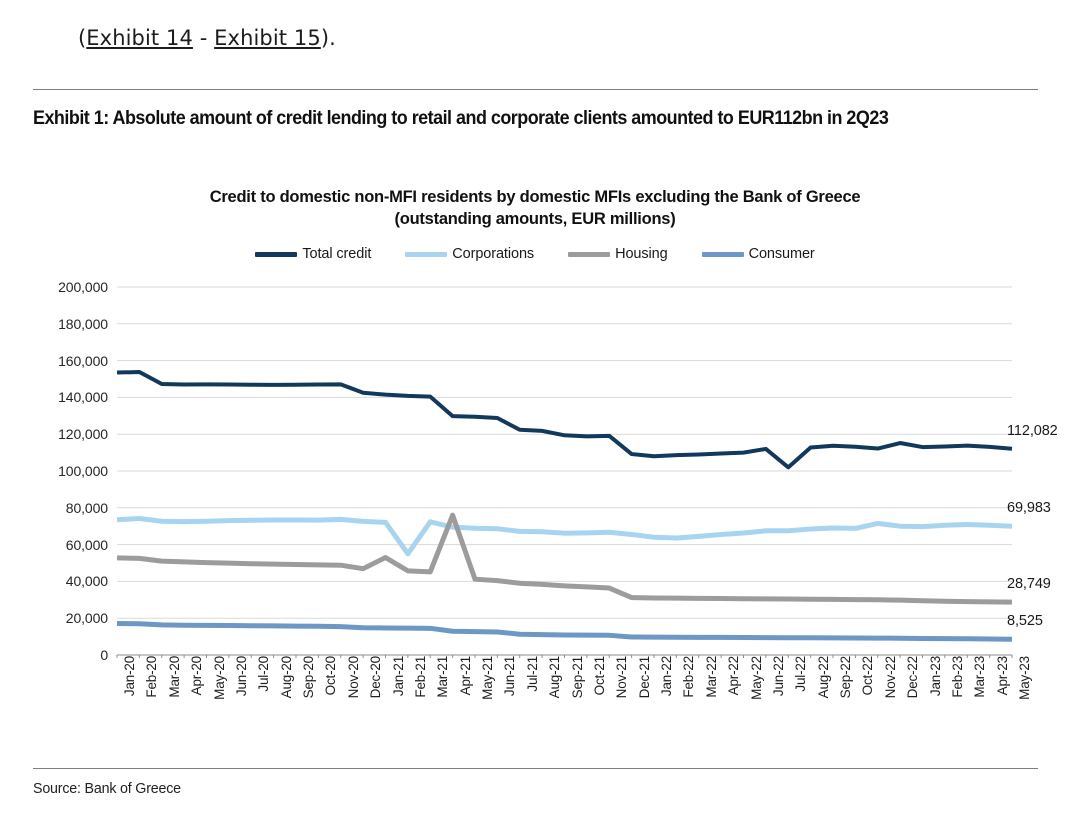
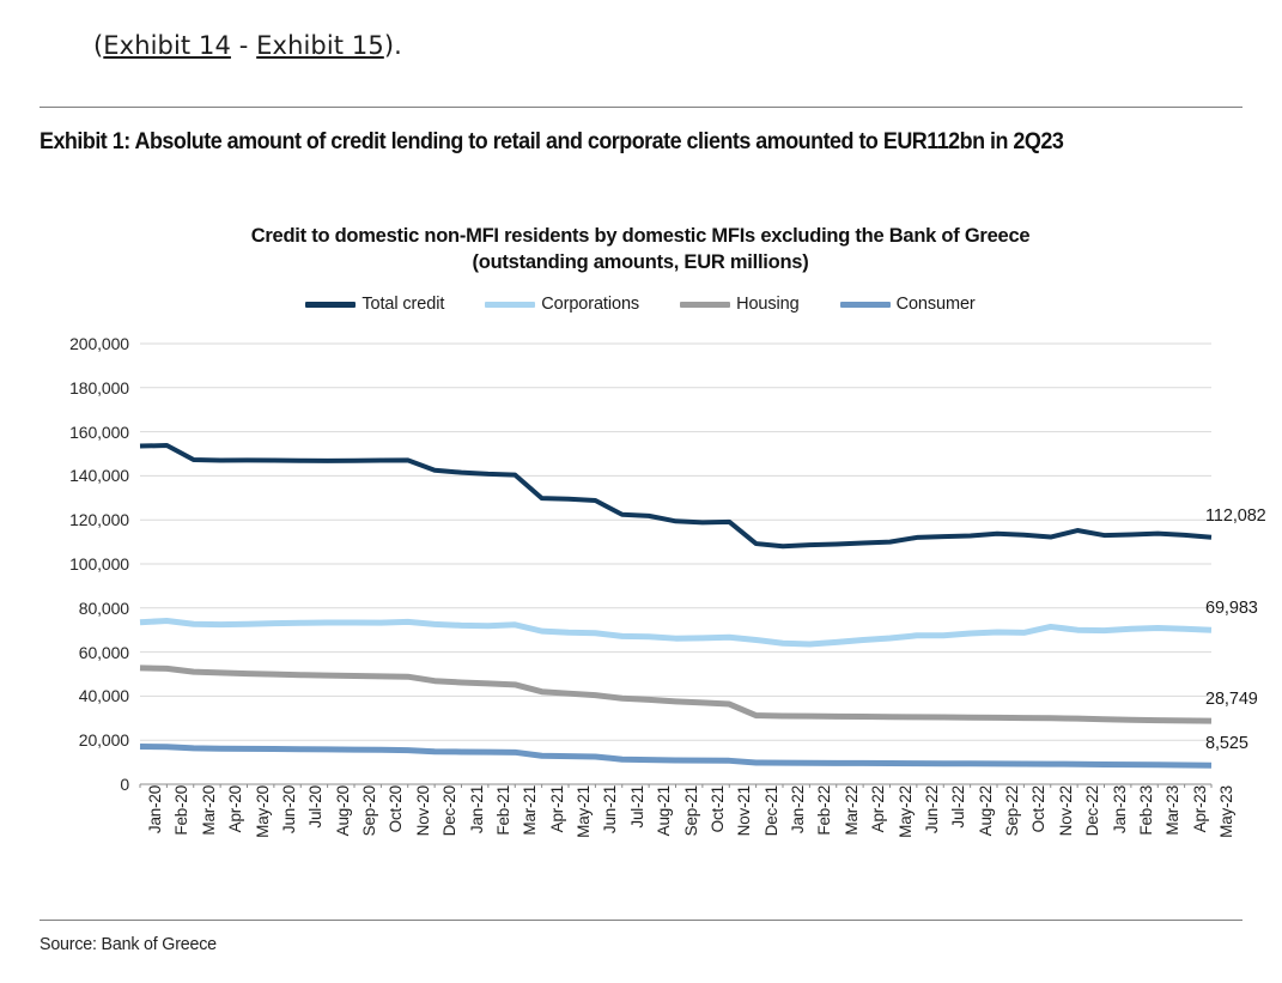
Housing/Jan-21: 53000 -> 46000
Corporations/Feb-21: 55000 -> 72000
Housing/Apr-21: 76000 -> 42000
Total credit/Jul-22: 102000 -> 112000
